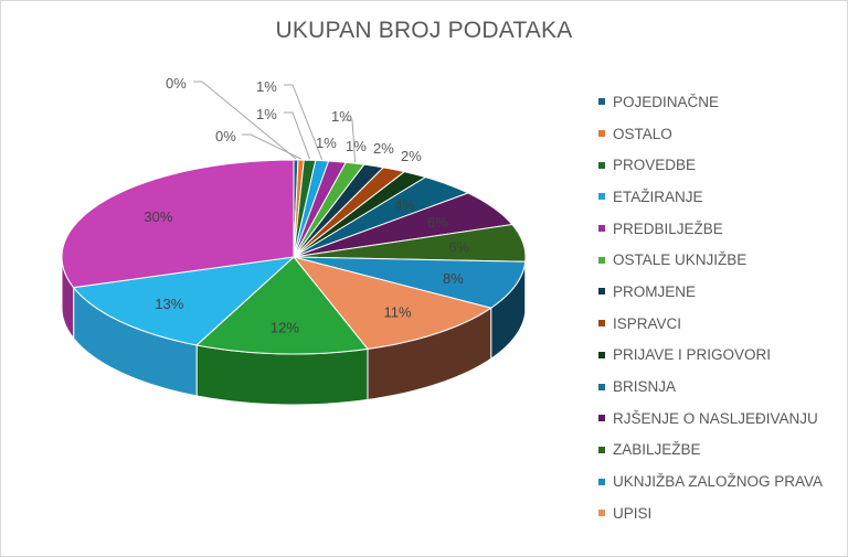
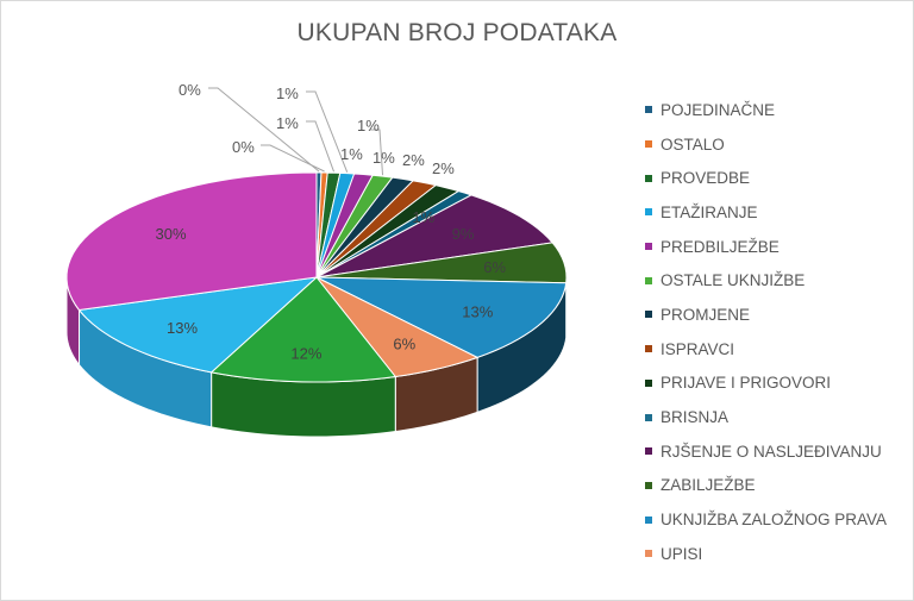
BRISNJA: 4% -> 1%
RJŠENJE O NASLJEĐIVANJU: 6% -> 9%
UKNJIŽBA ZALOŽNOG PRAVA: 8% -> 13%
UPISI: 11% -> 6%
